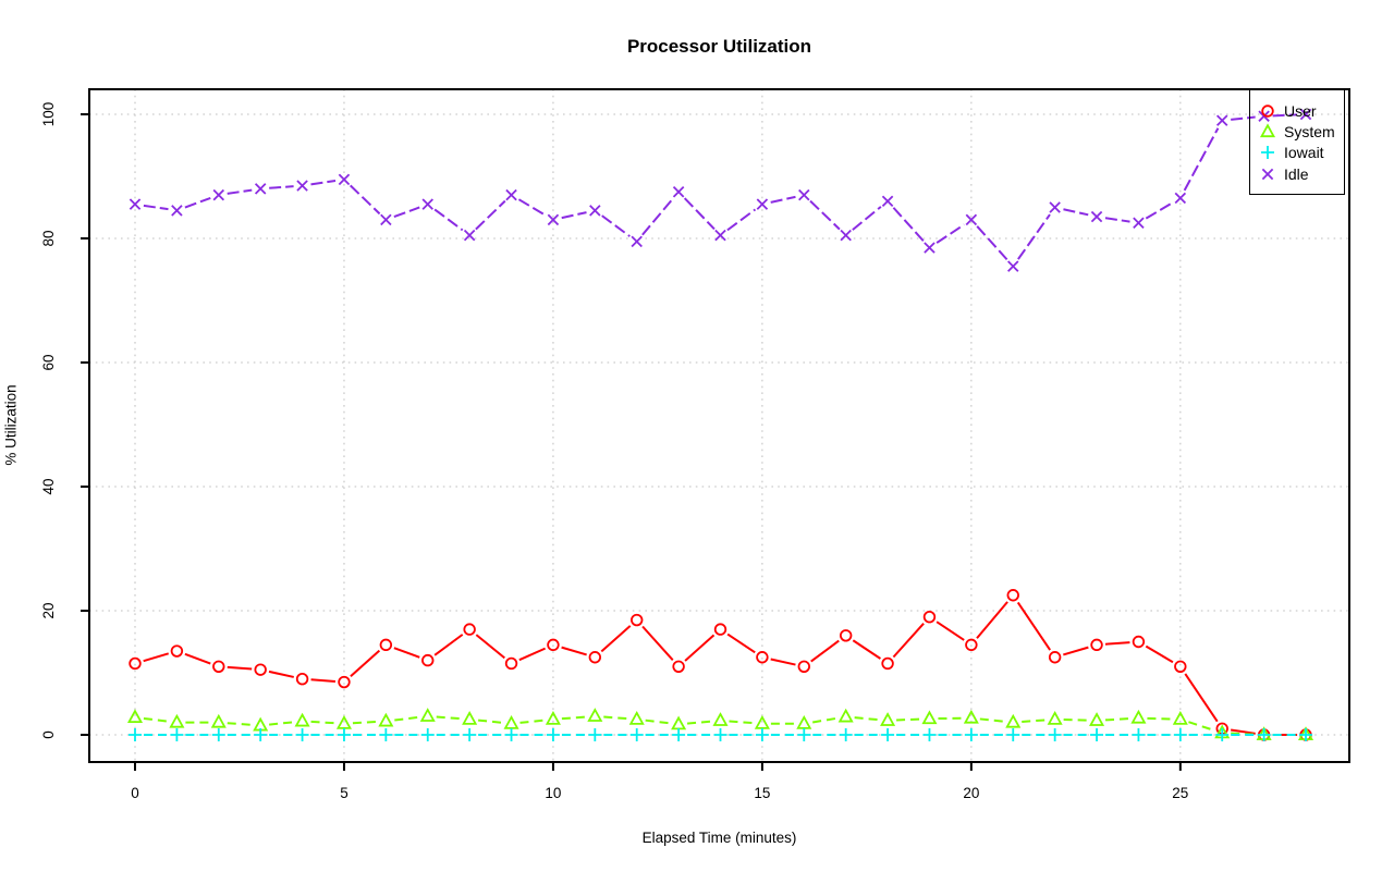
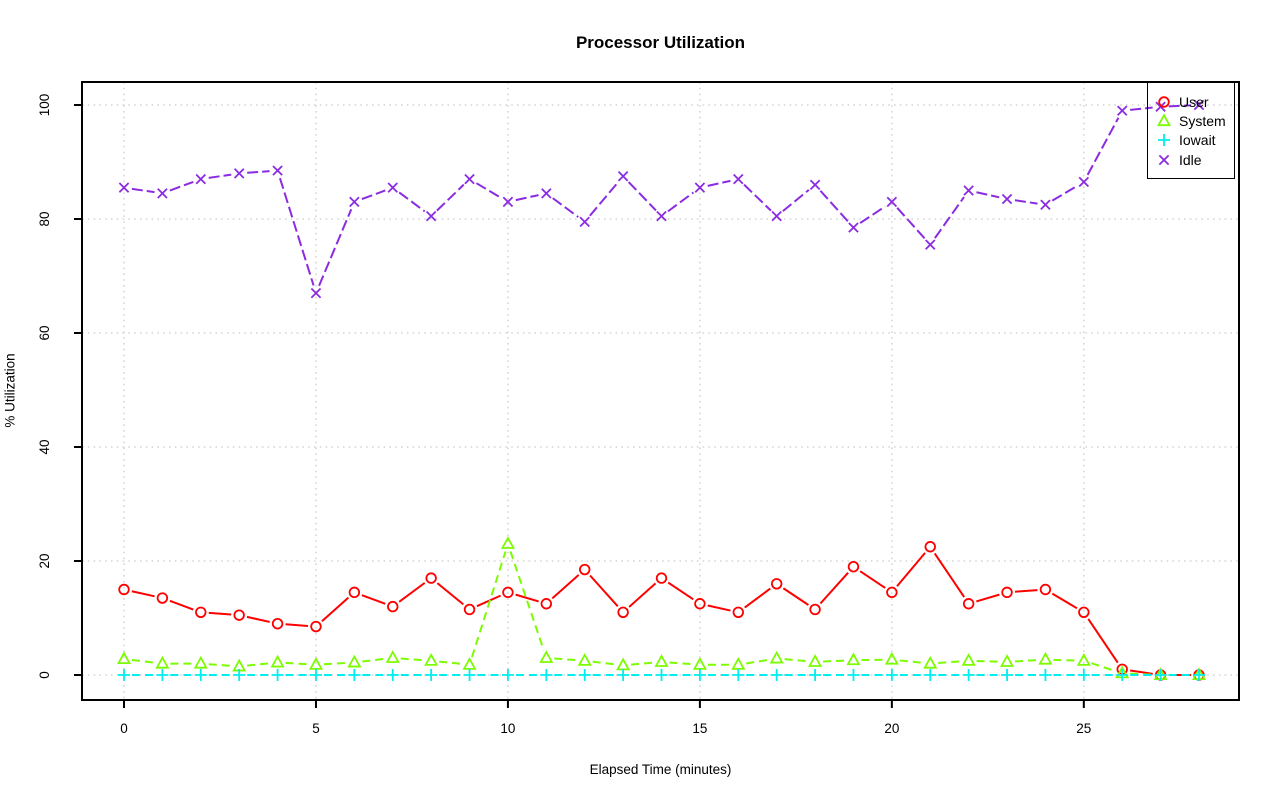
User/0: 12 -> 15
Idle/5: 90 -> 67
System/10: 2 -> 23
